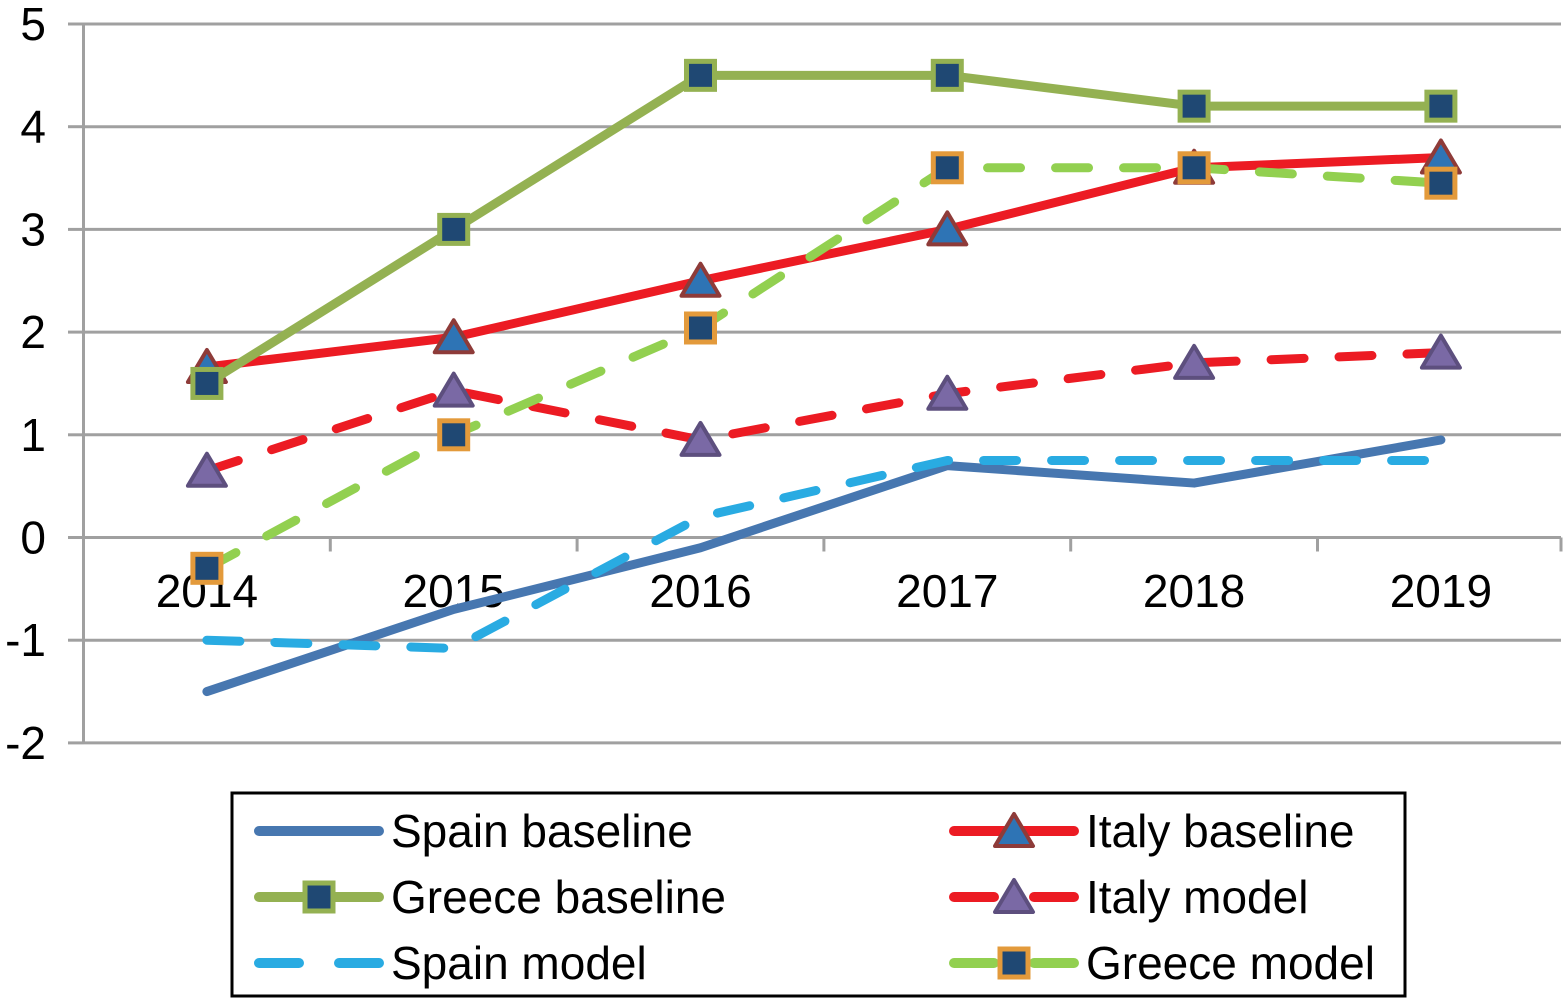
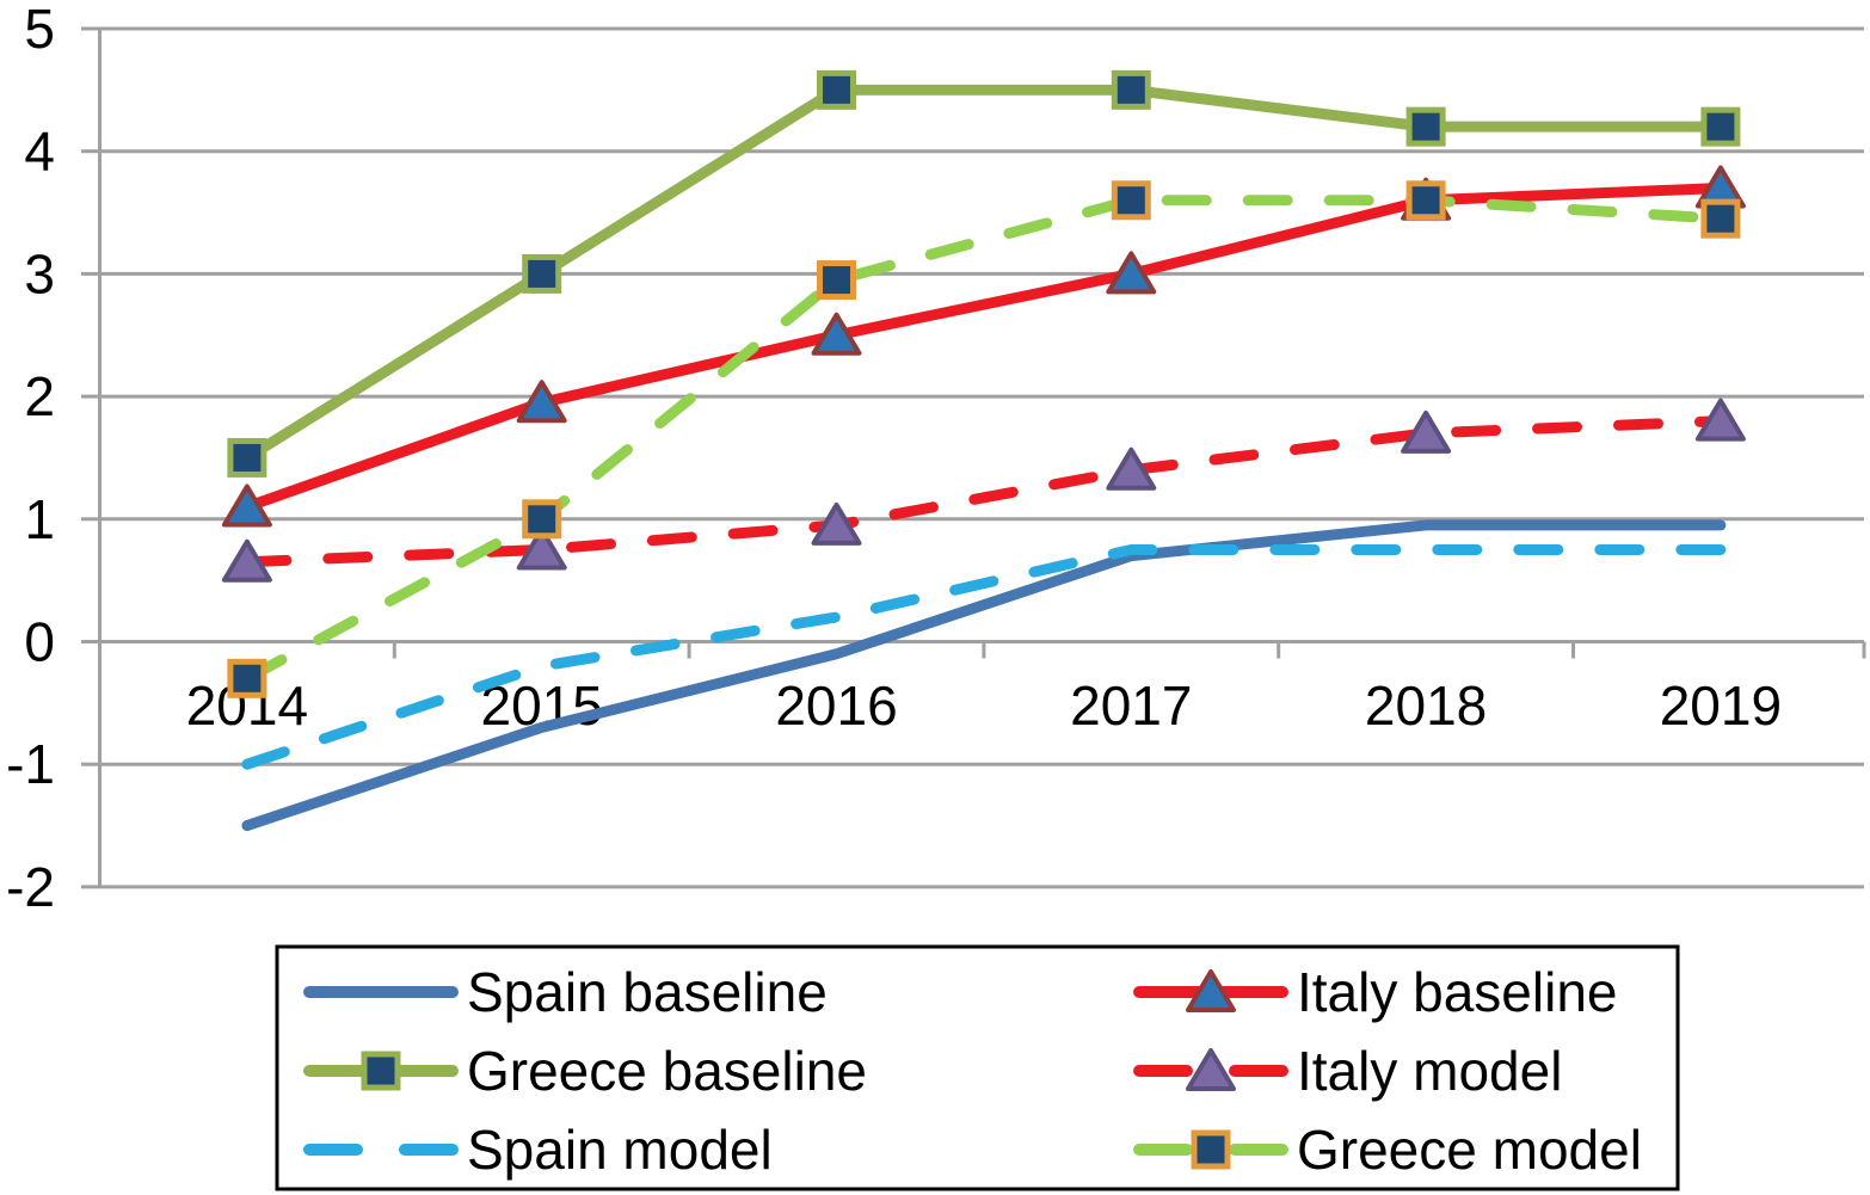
Italy baseline/2014: 1.66 -> 1.10
Italy model/2015: 1.43 -> 0.75
Spain model/2015: -1.08 -> -0.20
Greece model/2016: 2.04 -> 2.95
Spain baseline/2018: 0.53 -> 0.95
